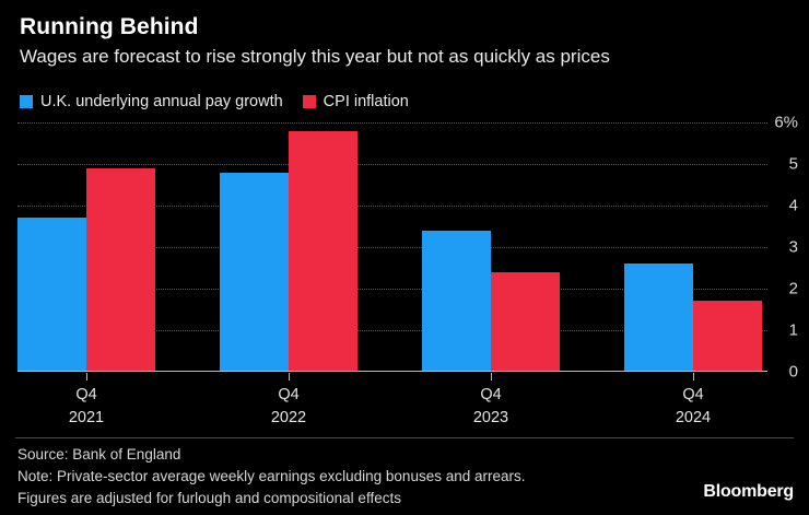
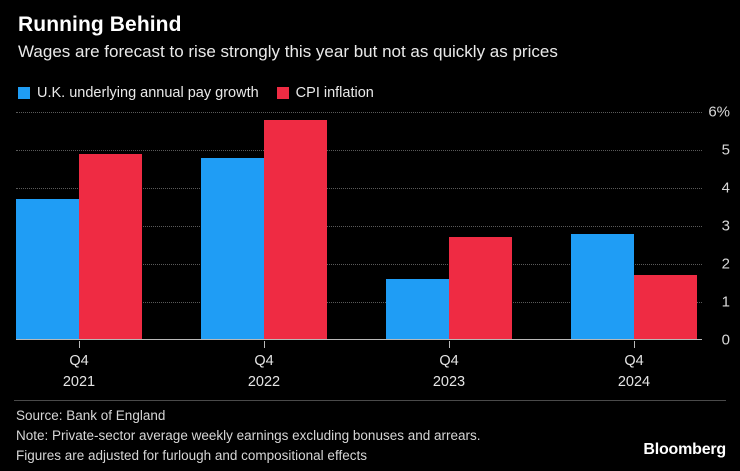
U.K. underlying annual pay growth/Q4 2023: 3.4% -> 1.6%
CPI inflation/Q4 2023: 2.4% -> 2.7%
U.K. underlying annual pay growth/Q4 2024: 2.6% -> 2.8%
